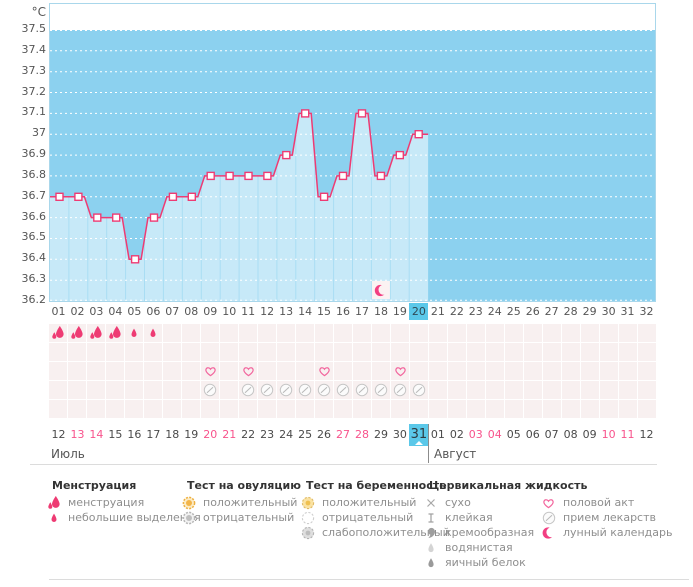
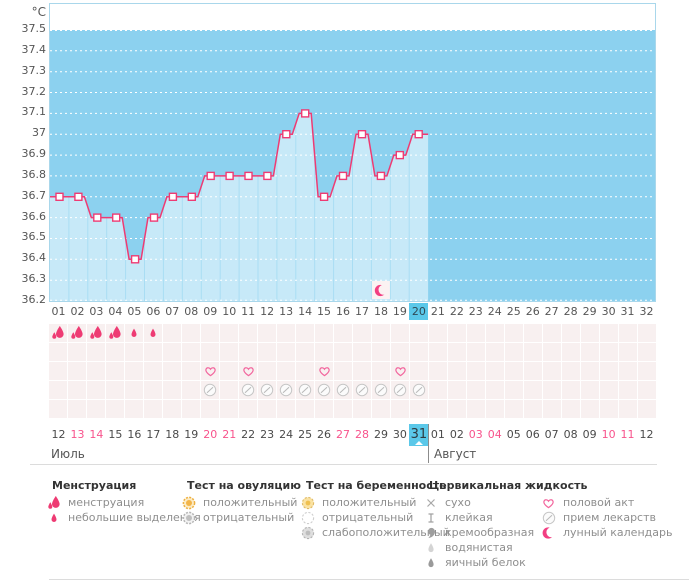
13: 36.9 -> 37.0
17: 37.1 -> 37.0
